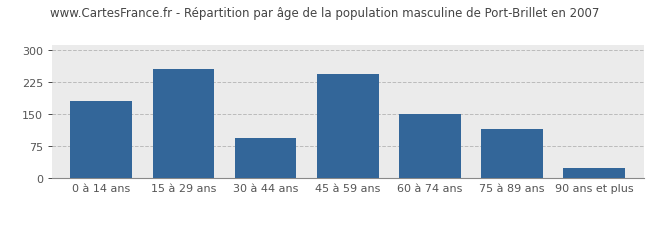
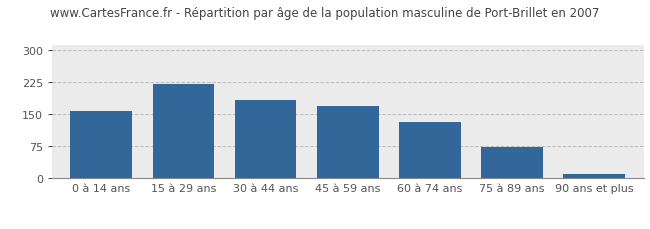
0 à 14 ans: 180 -> 158
15 à 29 ans: 255 -> 220
30 à 44 ans: 95 -> 183
45 à 59 ans: 245 -> 170
60 à 74 ans: 150 -> 133
75 à 89 ans: 115 -> 73
90 ans et plus: 25 -> 10
